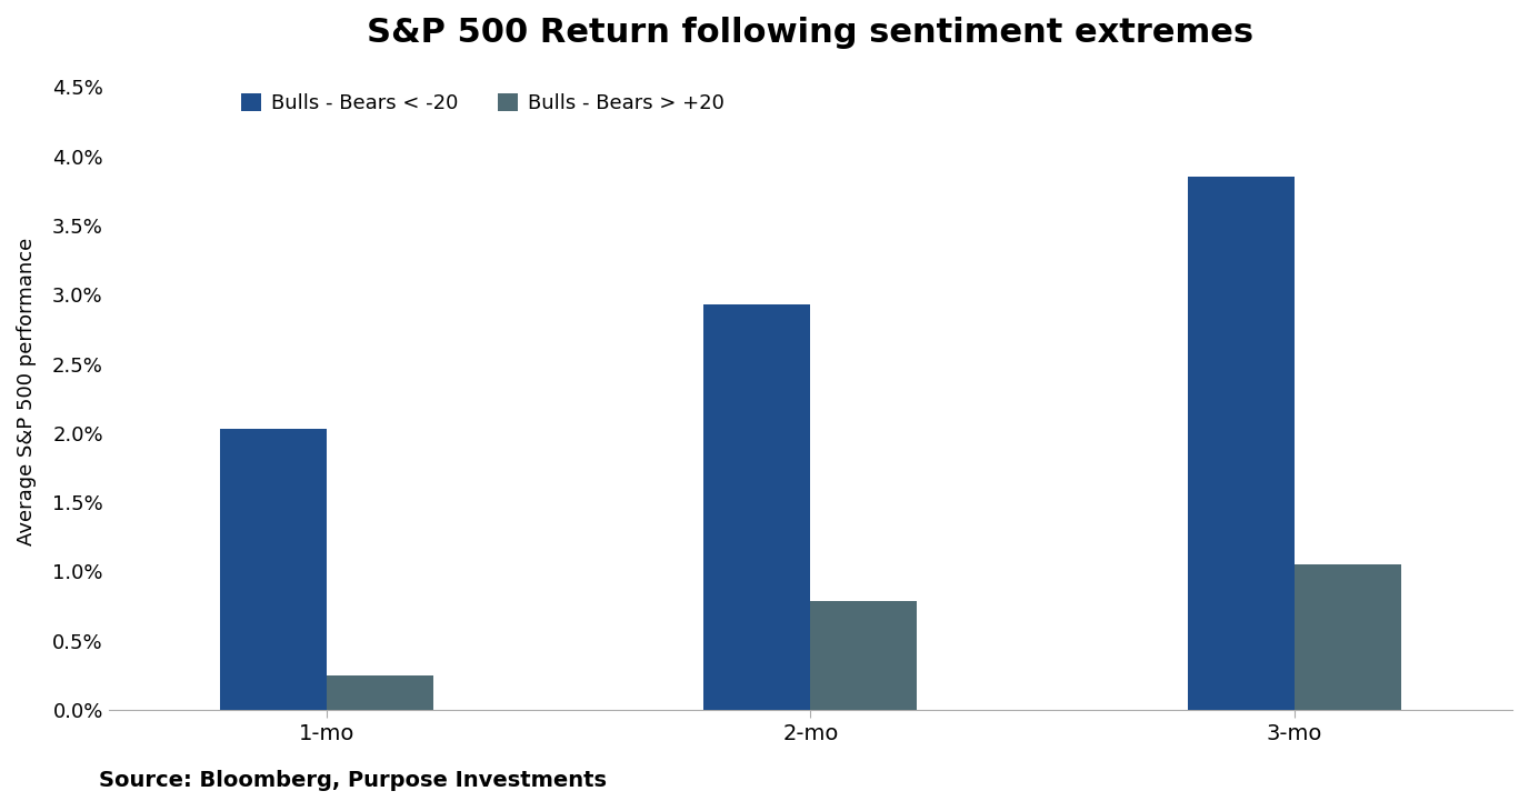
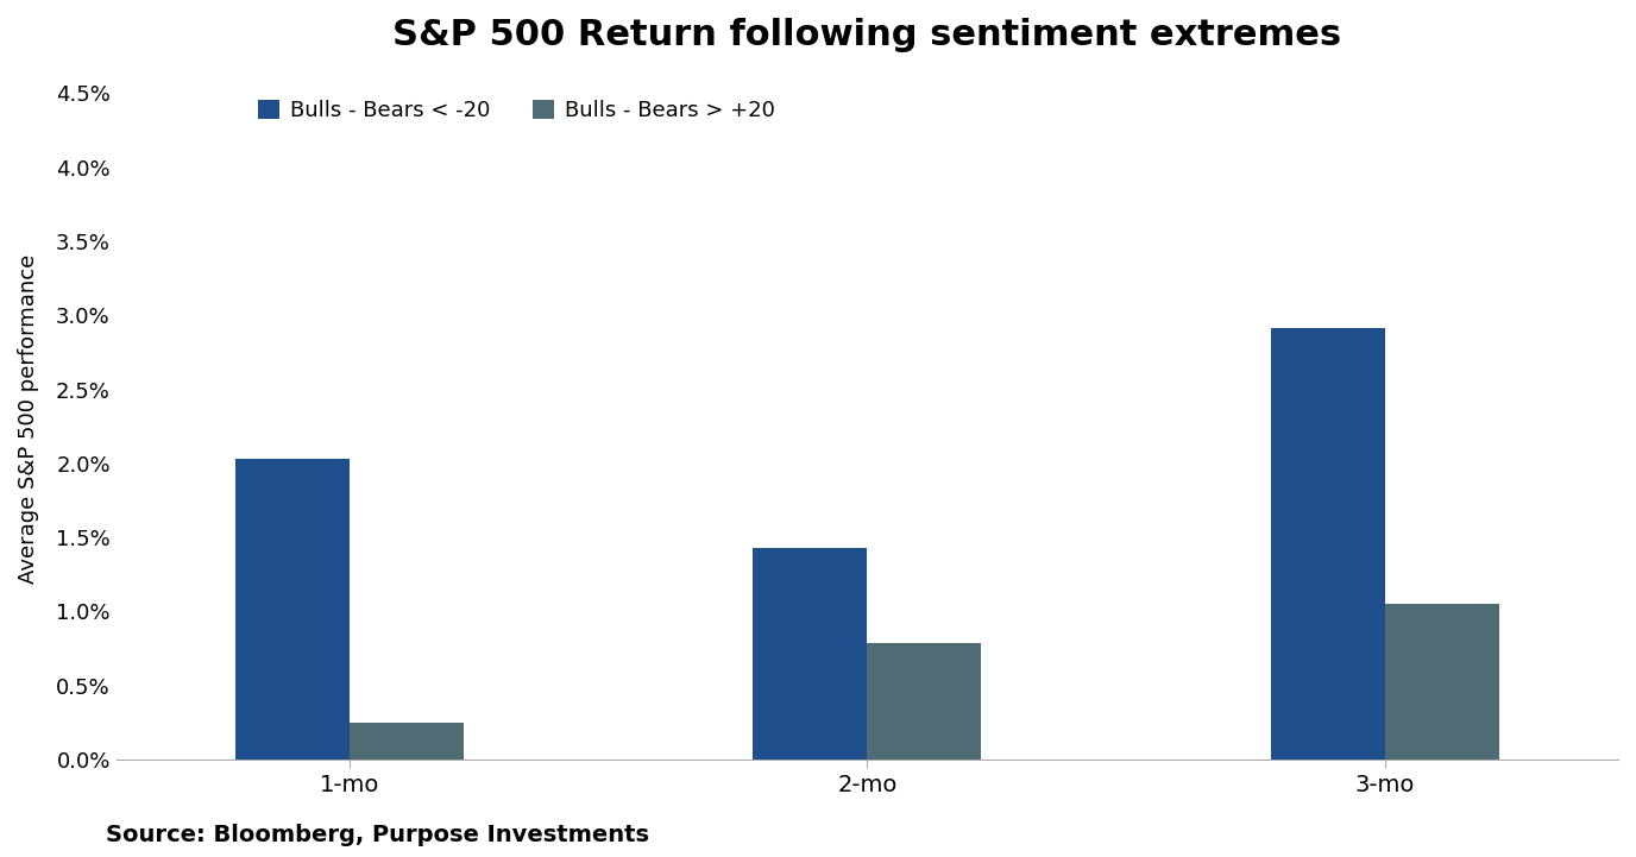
Bulls - Bears < -20/2-mo: 2.93% -> 1.43%
Bulls - Bears < -20/3-mo: 3.85% -> 2.91%
